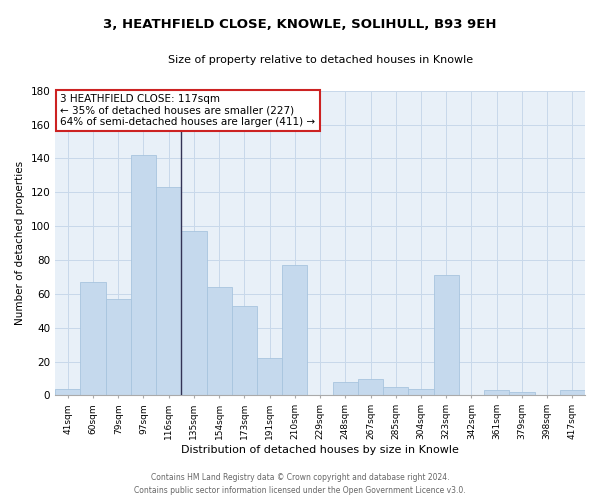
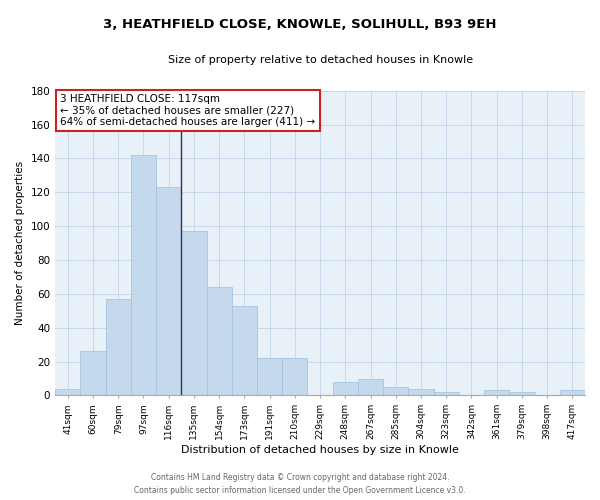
60sqm: 67 -> 26
210sqm: 77 -> 22
323sqm: 71 -> 2
